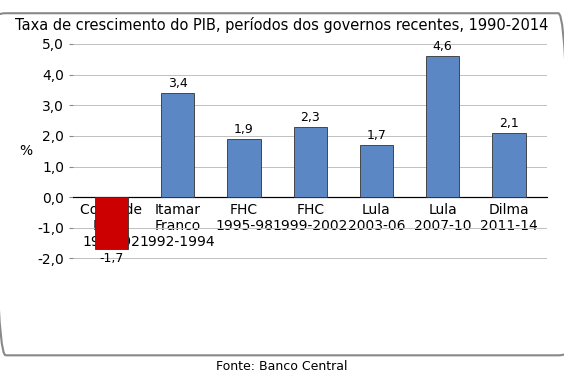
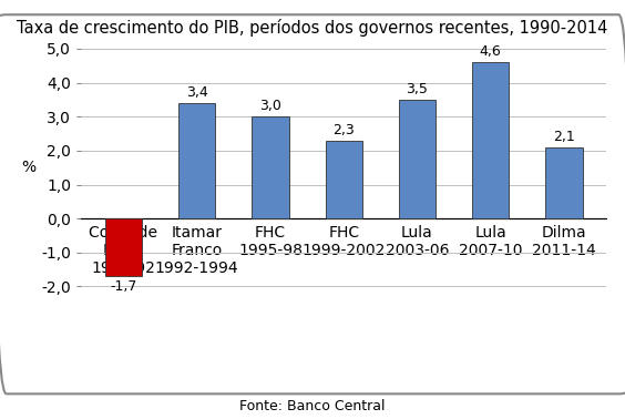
FHC 1995-98: 1,9 -> 3,0
Lula 2003-06: 1,7 -> 3,5
